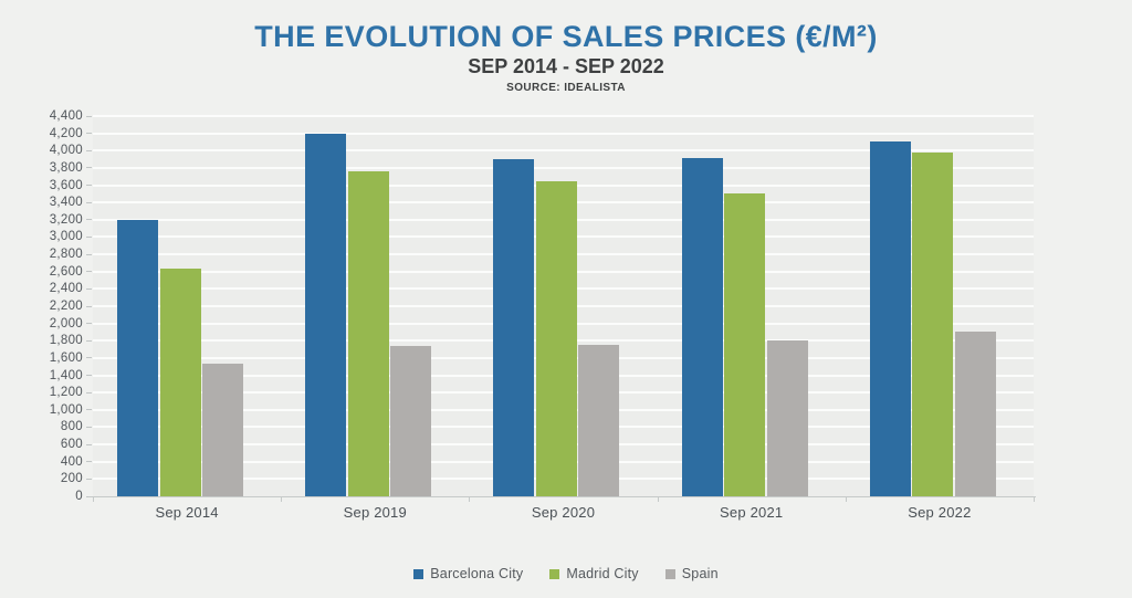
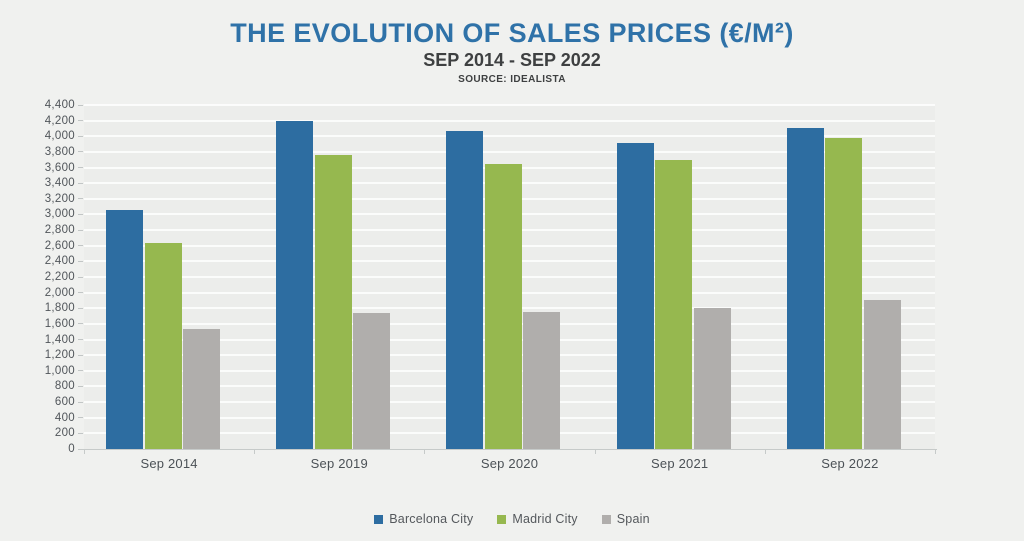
Barcelona City/Sep 2014: 3200 -> 3100
Barcelona City/Sep 2020: 3900 -> 4100
Madrid City/Sep 2021: 3500 -> 3700
